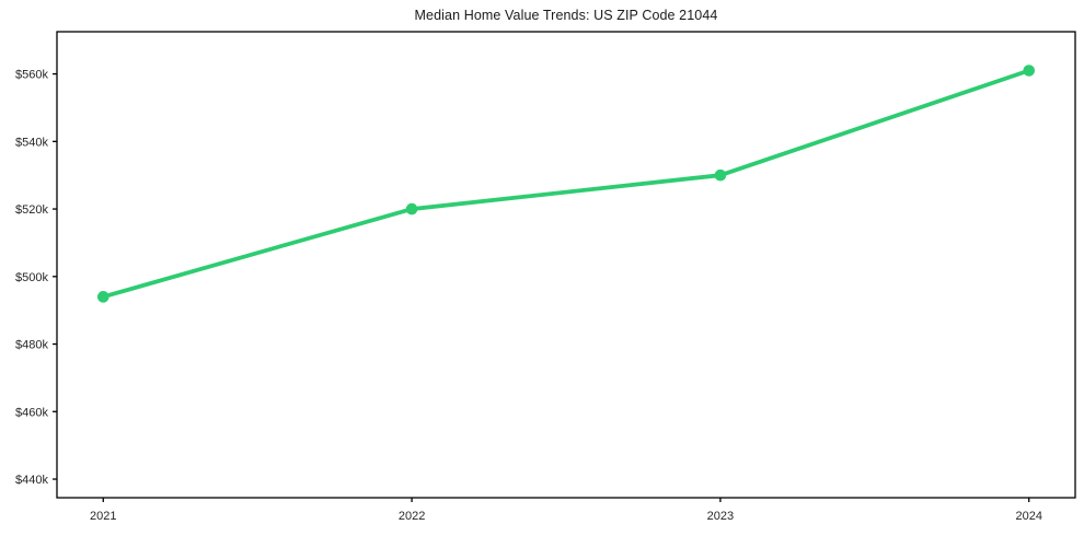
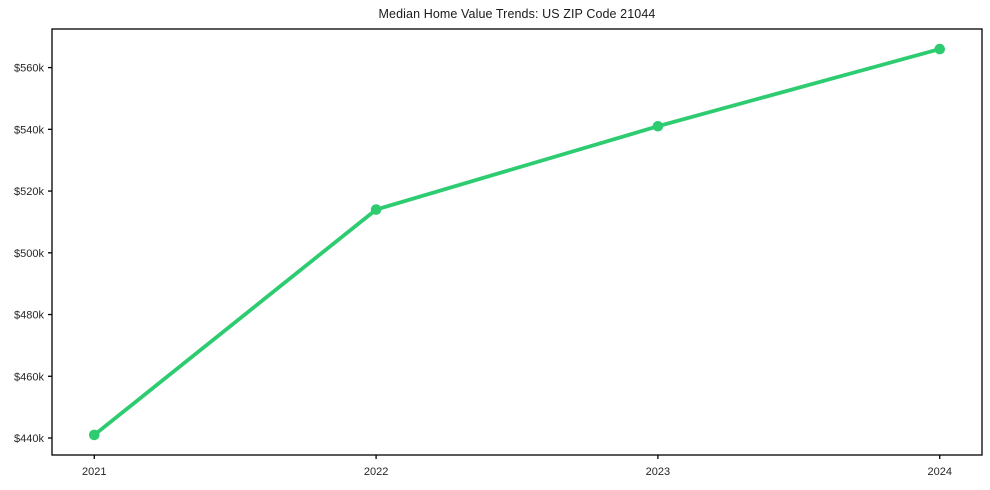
2021: $494k -> $441k
2022: $520k -> $514k
2023: $530k -> $541k
2024: $561k -> $566k
